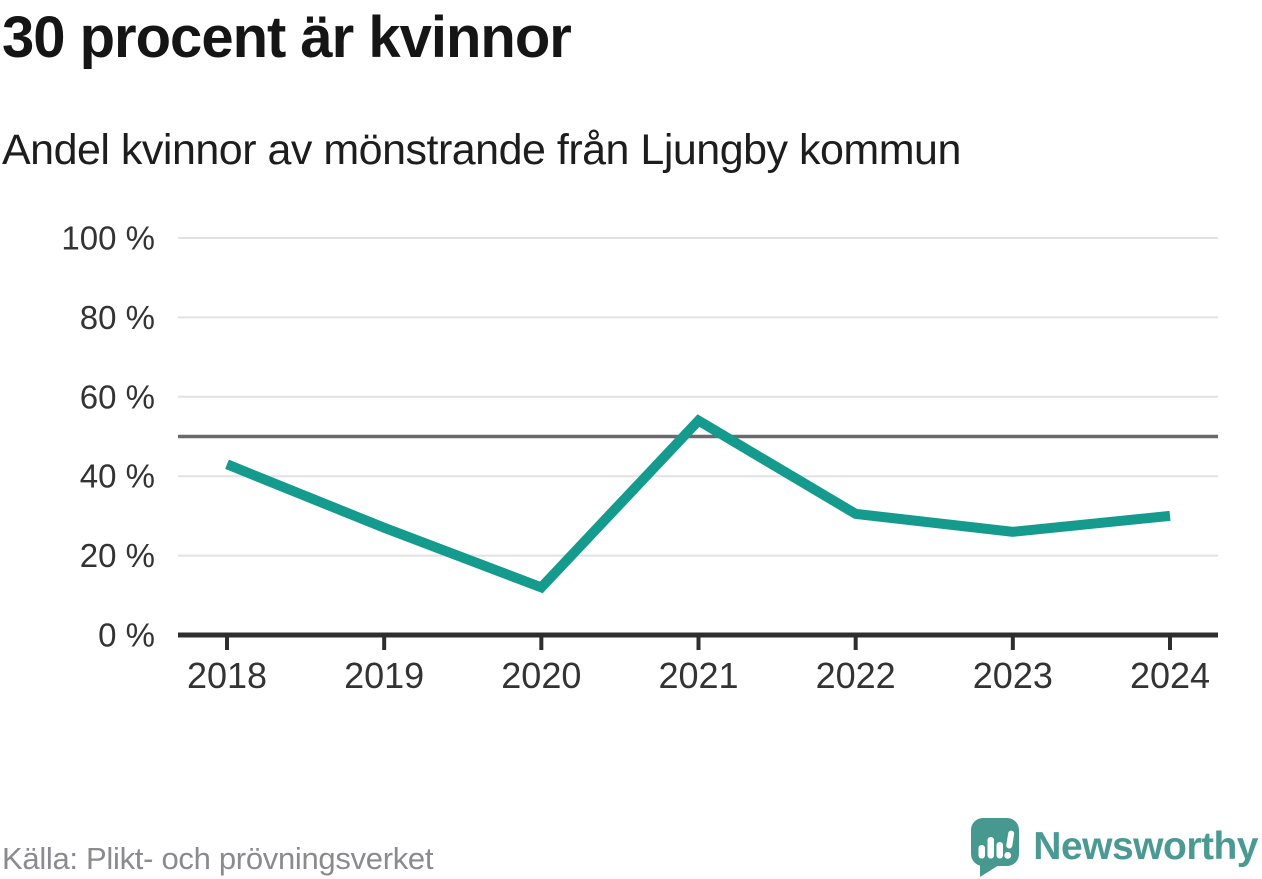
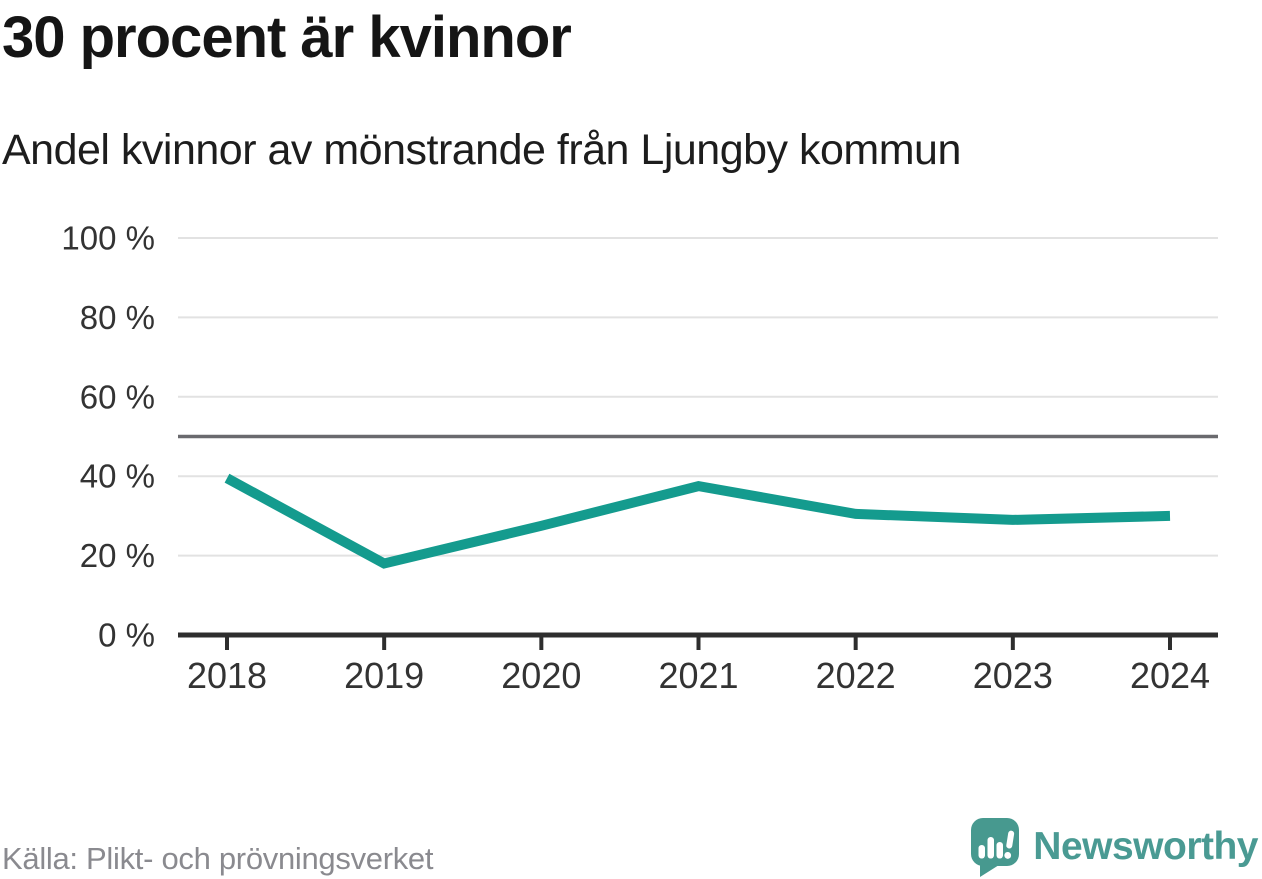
2018: 43% -> 40%
2019: 27% -> 18%
2020: 12% -> 28%
2021: 54% -> 38%
2023: 26% -> 29%
